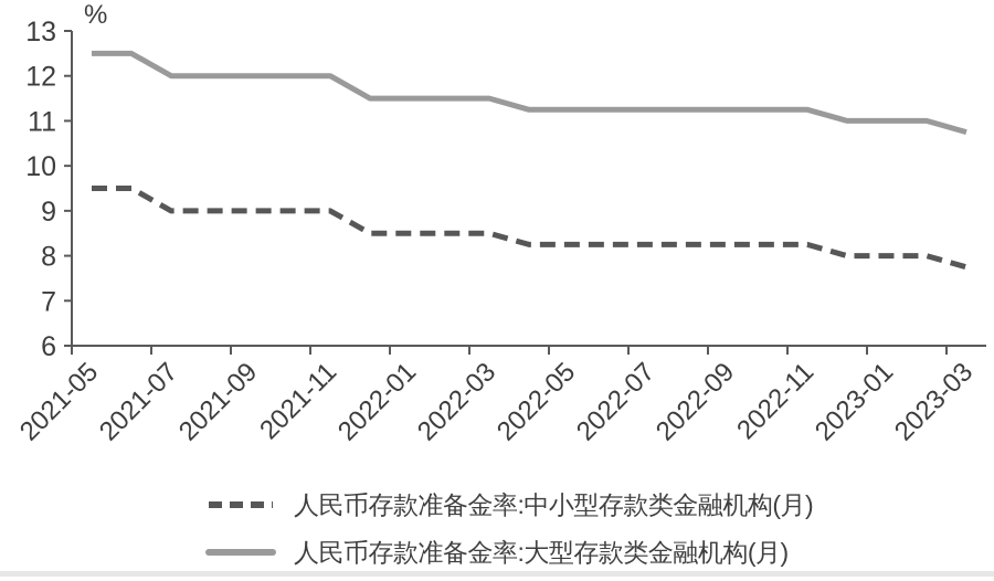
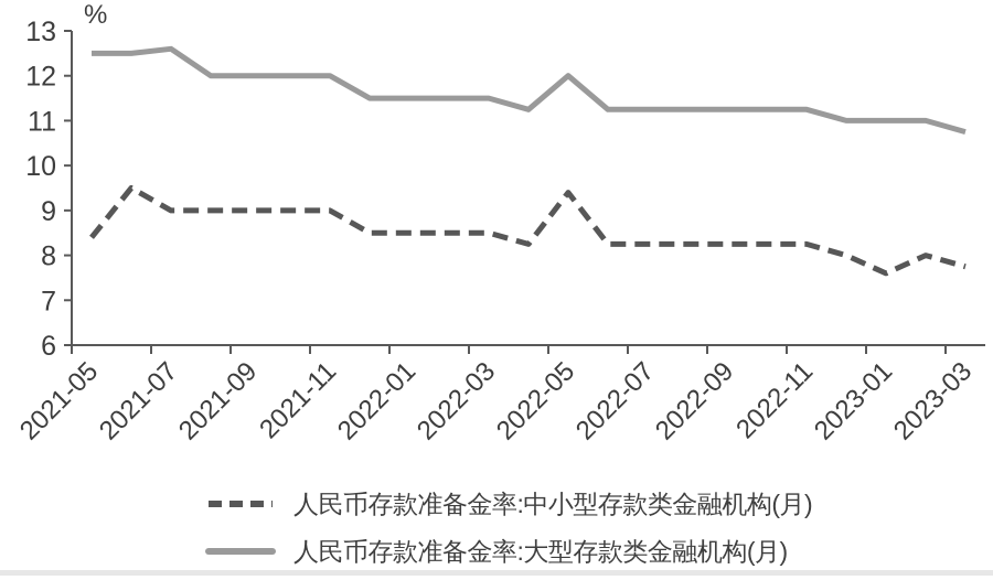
人民币存款准备金率:中小型存款类金融机构(月)/2021-05: 9.5 -> 8.4
人民币存款准备金率:大型存款类金融机构(月)/2021-07: 12.0 -> 12.6
人民币存款准备金率:中小型存款类金融机构(月)/2022-05: 8.2 -> 9.4
人民币存款准备金率:大型存款类金融机构(月)/2022-05: 11.2 -> 12.0
人民币存款准备金率:中小型存款类金融机构(月)/2023-01: 8.0 -> 7.6
